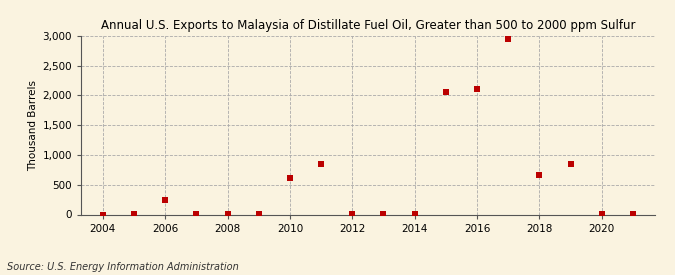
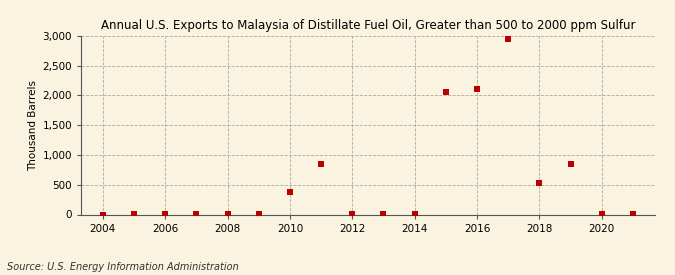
2006: 240 -> 0
2010: 620 -> 380
2018: 660 -> 530
